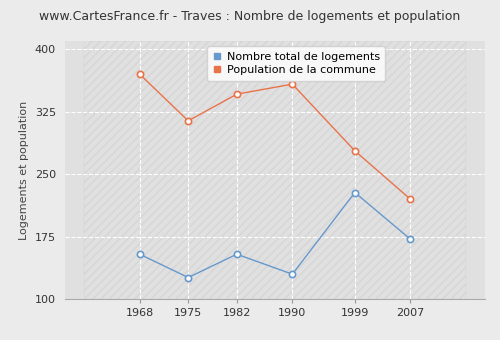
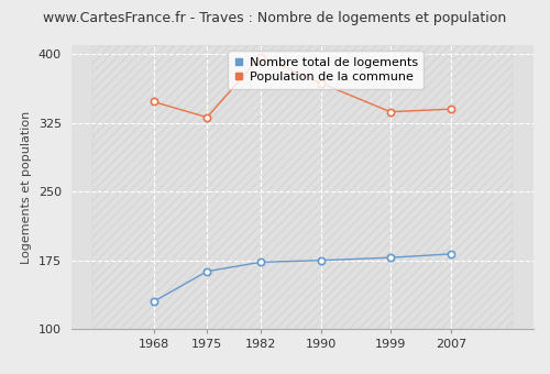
Nombre total de logements/1968: 154 -> 130
Population de la commune/1968: 370 -> 348
Nombre total de logements/1975: 126 -> 163
Population de la commune/1975: 314 -> 331
Nombre total de logements/1982: 154 -> 173
Population de la commune/1982: 346 -> 397
Nombre total de logements/1990: 130 -> 175
Population de la commune/1990: 358 -> 368
Nombre total de logements/1999: 228 -> 178
Population de la commune/1999: 278 -> 337
Nombre total de logements/2007: 172 -> 182
Population de la commune/2007: 220 -> 340
